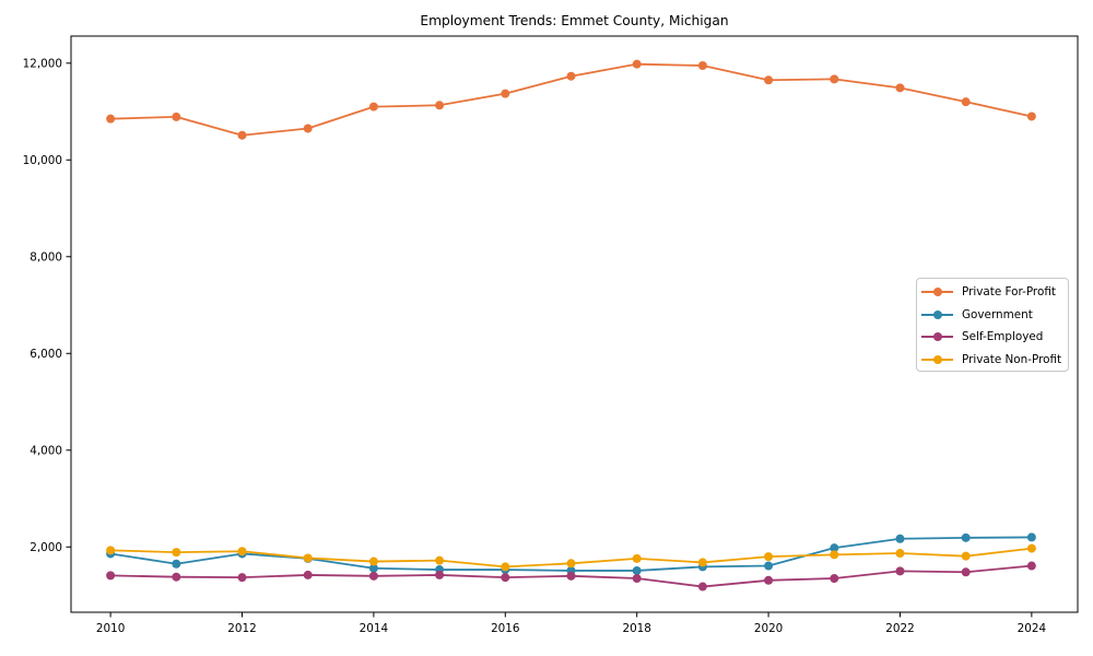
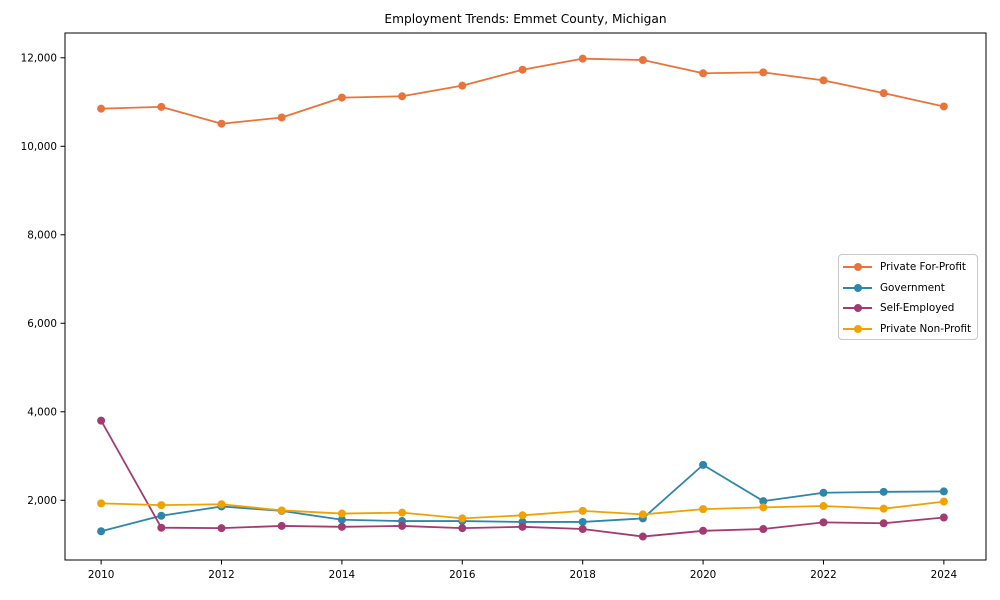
Government/2010: 1900 -> 1300
Self-Employed/2010: 1400 -> 3800
Government/2020: 1600 -> 2800
